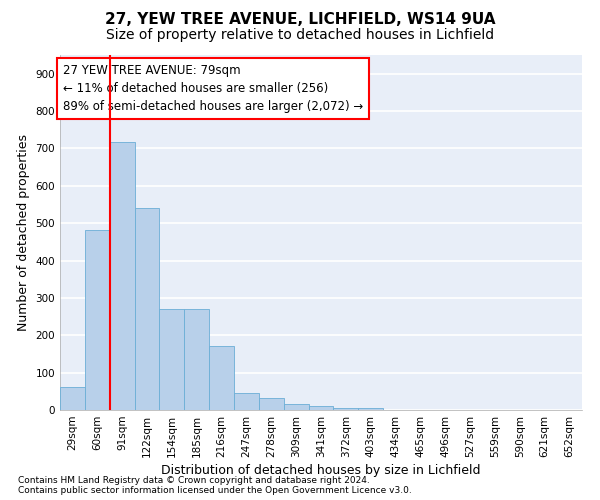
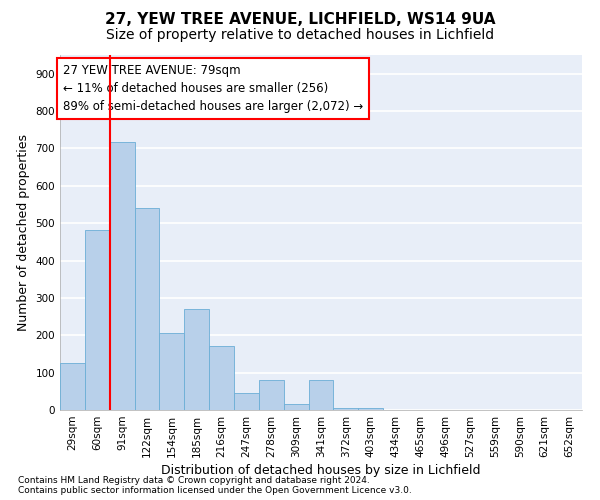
29sqm: 62 -> 125
154sqm: 270 -> 205
278sqm: 32 -> 80
341sqm: 12 -> 80
